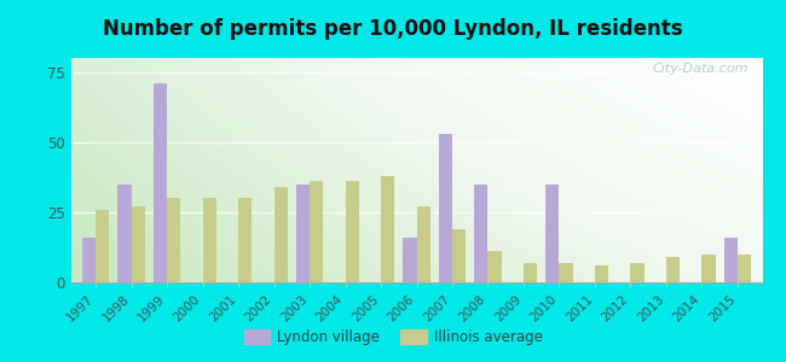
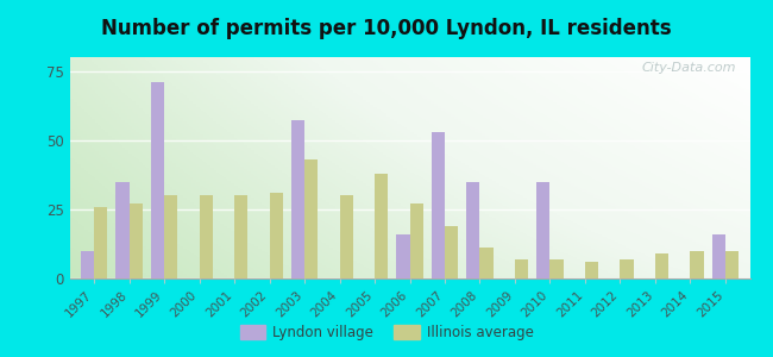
Lyndon village/1997: 16 -> 10
Illinois average/2002: 34 -> 31
Lyndon village/2003: 35 -> 57
Illinois average/2003: 36 -> 43
Illinois average/2004: 36 -> 30
